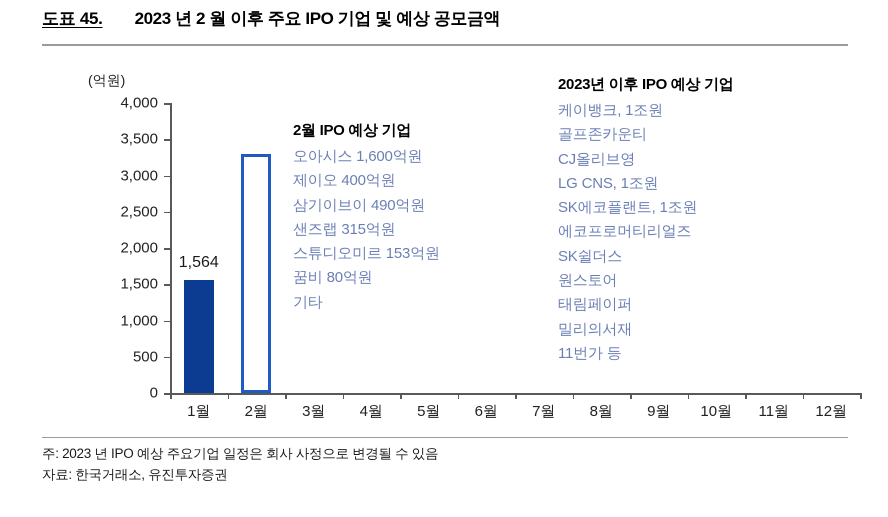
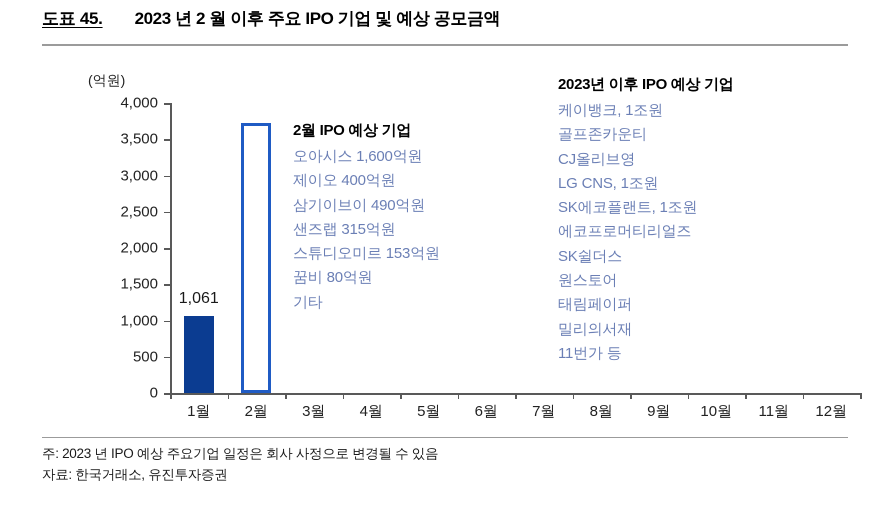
1월: 1,564 -> 1,061
2월: 3300 -> 3700
